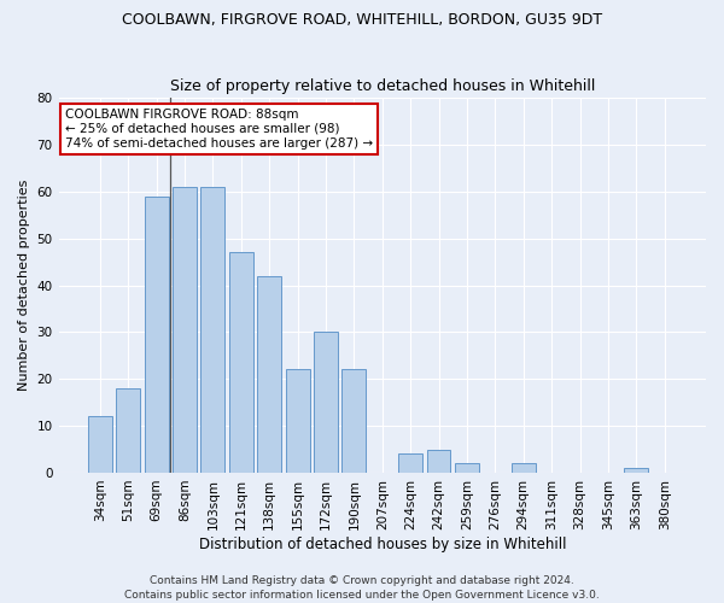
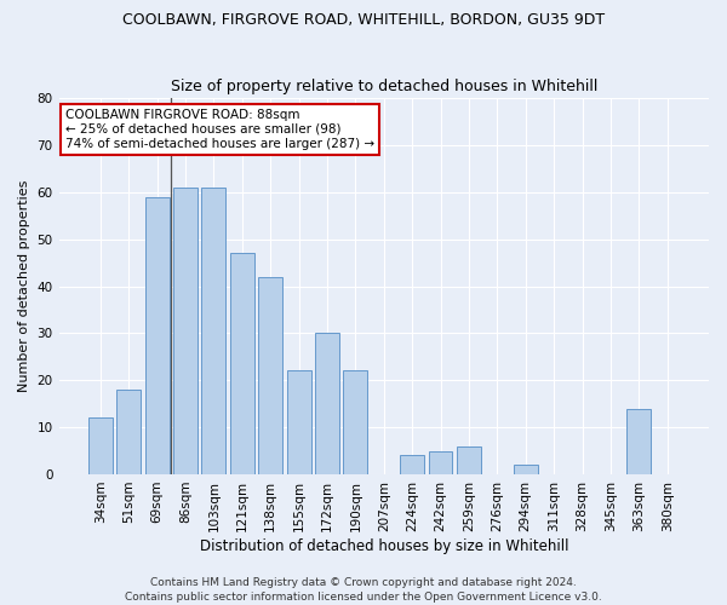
259sqm: 2 -> 6
363sqm: 1 -> 14
